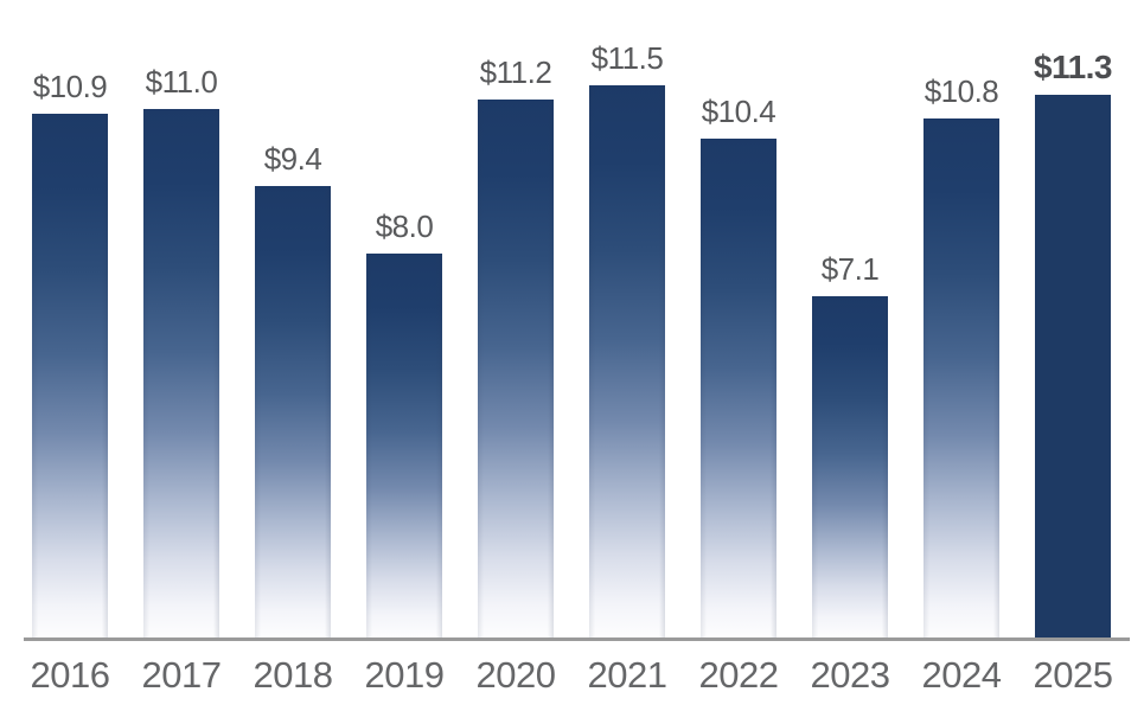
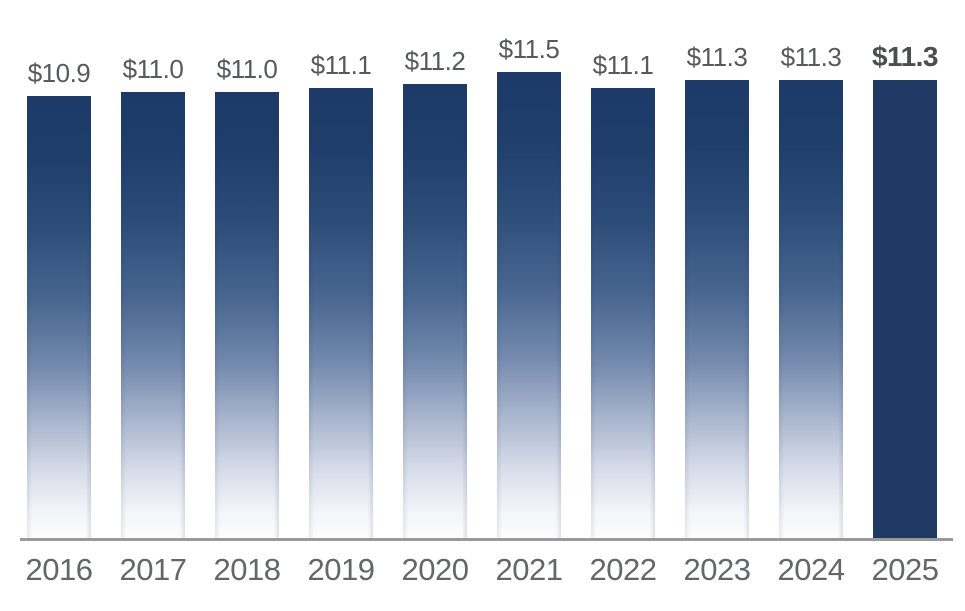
2018: $9.4 -> $11.0
2019: $8.0 -> $11.1
2022: $10.4 -> $11.1
2023: $7.1 -> $11.3
2024: $10.8 -> $11.3
